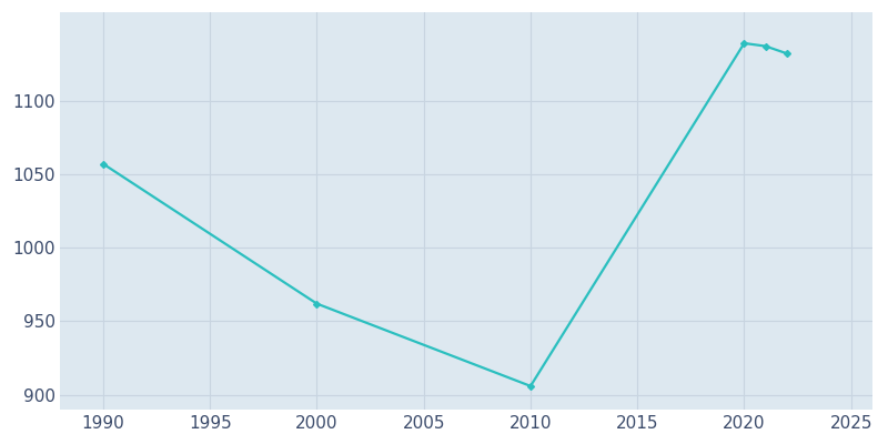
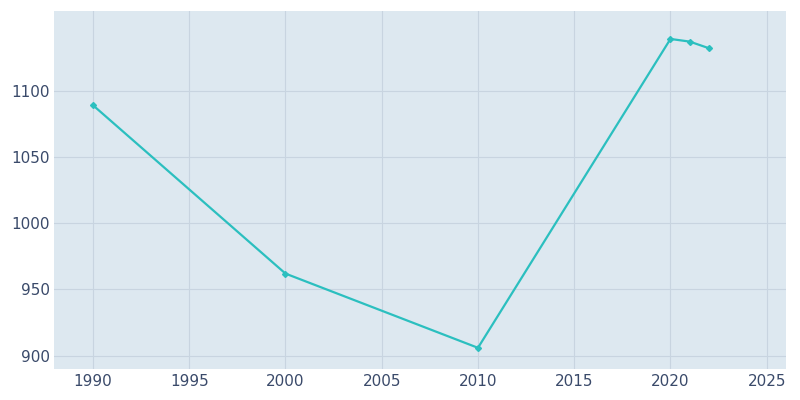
1990: 1057 -> 1089
